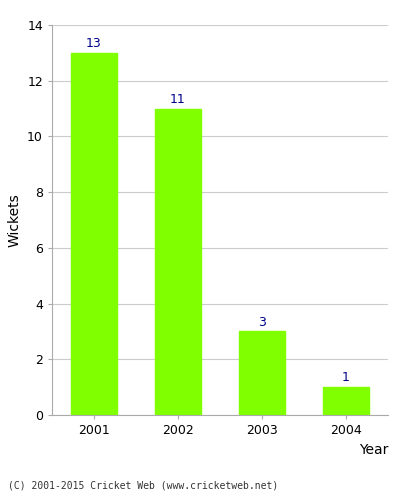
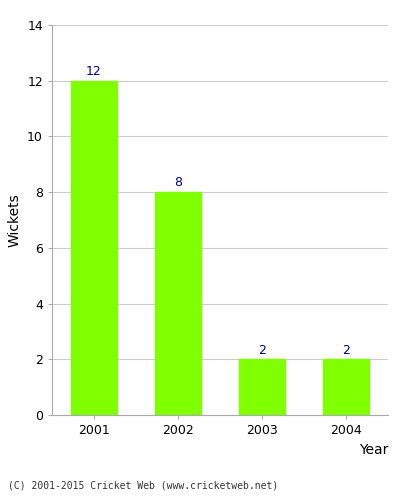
2001: 13 -> 12
2002: 11 -> 8
2003: 3 -> 2
2004: 1 -> 2
